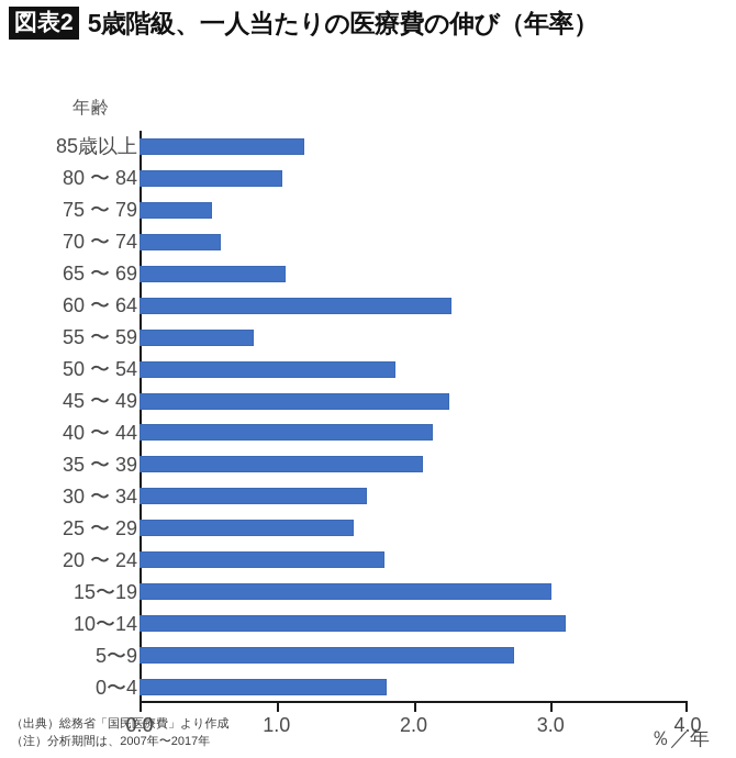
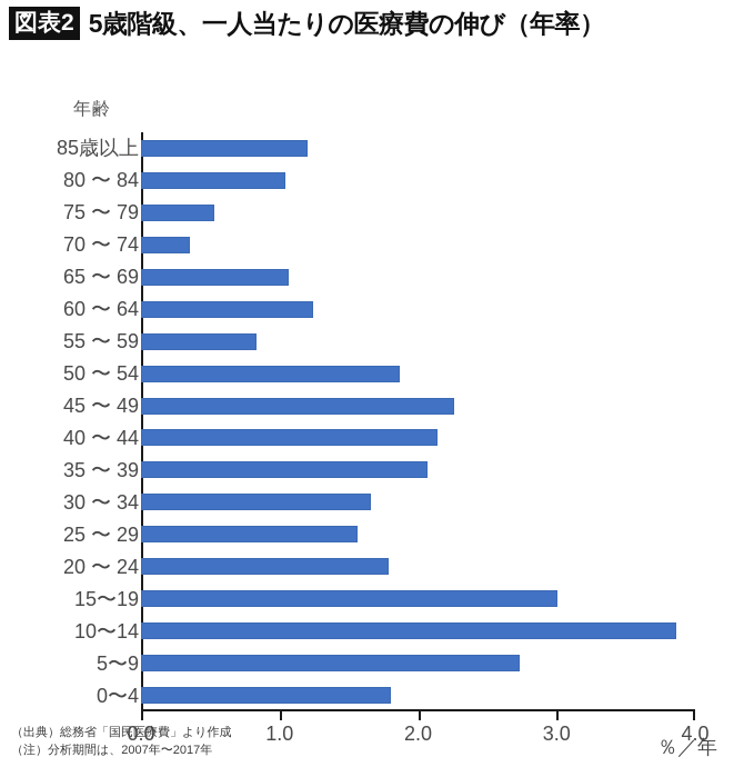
70 〜 74: 0.59 -> 0.35
60 〜 64: 2.28 -> 1.24
10〜14: 3.11 -> 3.86
